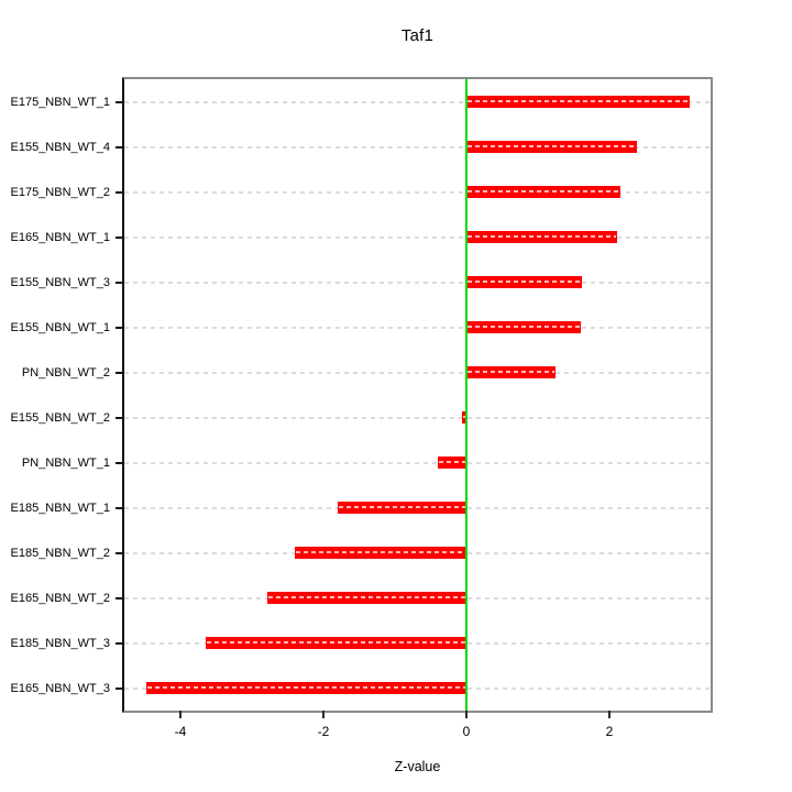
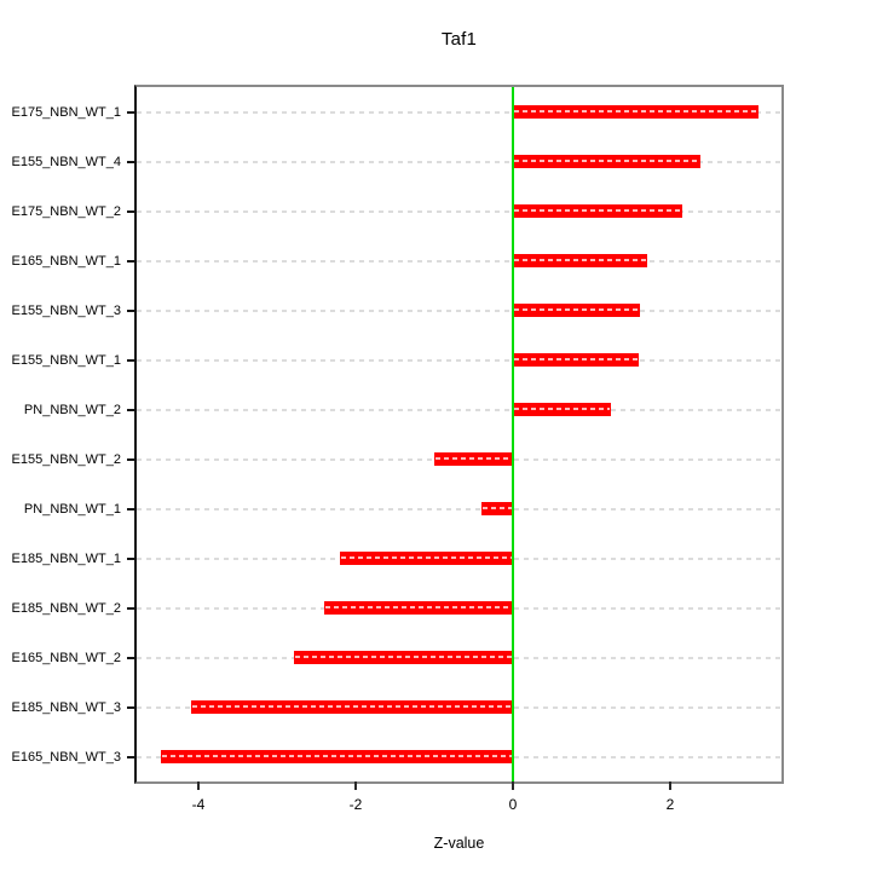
E165_NBN_WT_1: 2.1 -> 1.7
E155_NBN_WT_2: -0.1 -> -1.0
E185_NBN_WT_1: -1.8 -> -2.2
E185_NBN_WT_3: -3.6 -> -4.1
